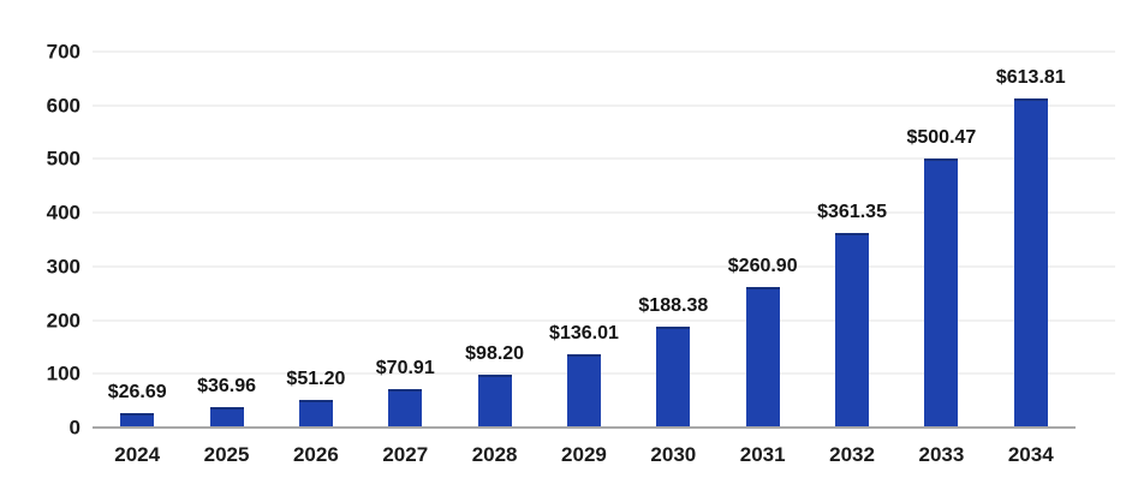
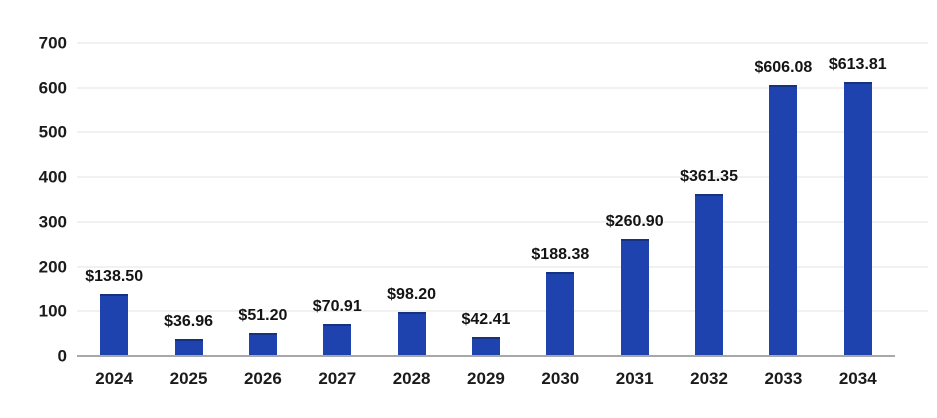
2024: $26.69 -> $138.50
2029: $136.01 -> $42.41
2033: $500.47 -> $606.08
